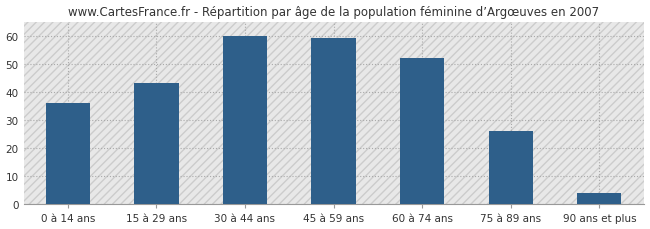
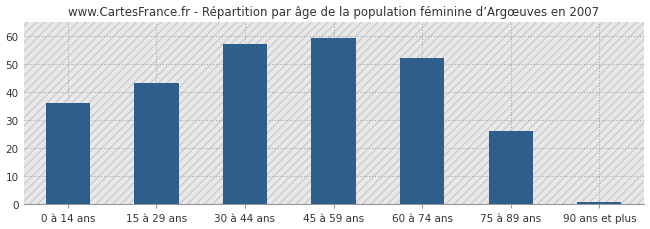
30 à 44 ans: 60 -> 57
90 ans et plus: 4 -> 1
